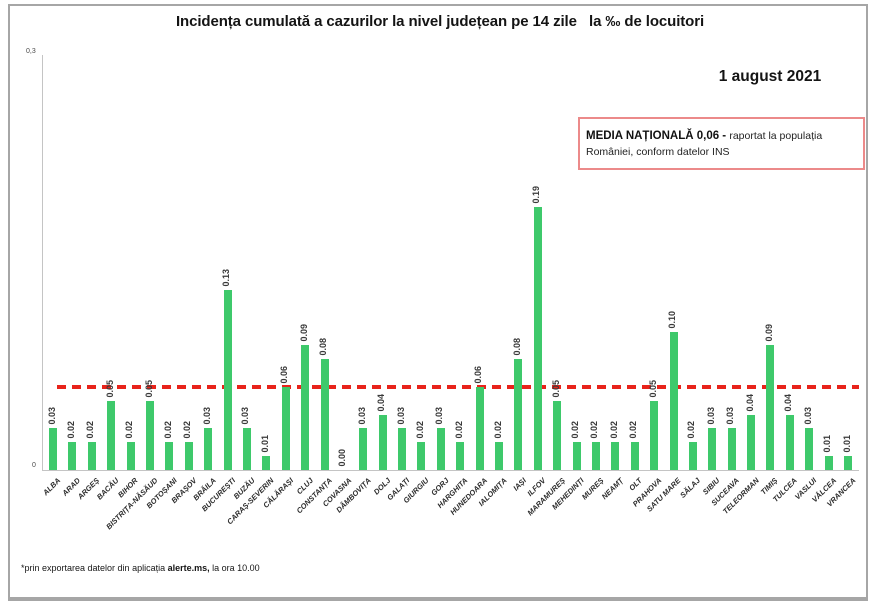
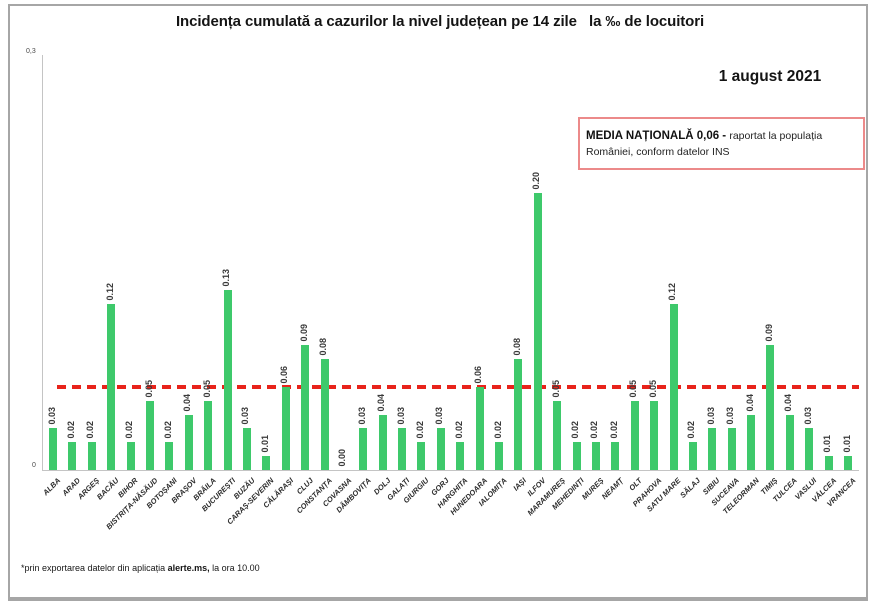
BACĂU: 0.05 -> 0.12
BRAȘOV: 0.02 -> 0.04
BRĂILA: 0.03 -> 0.05
ILFOV: 0.19 -> 0.20
OLT: 0.02 -> 0.05
SATU MARE: 0.10 -> 0.12
